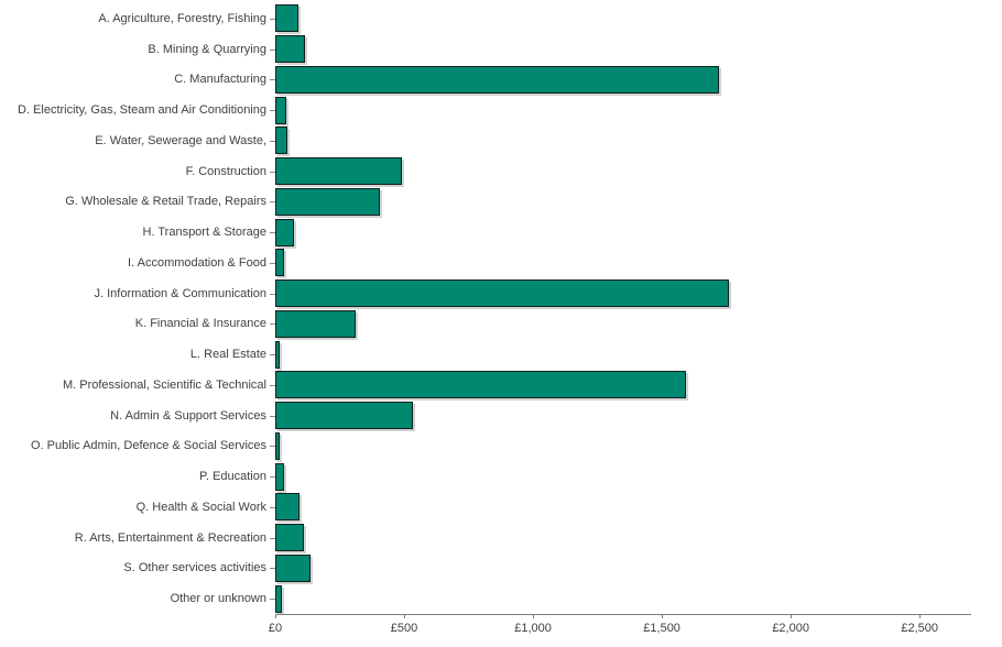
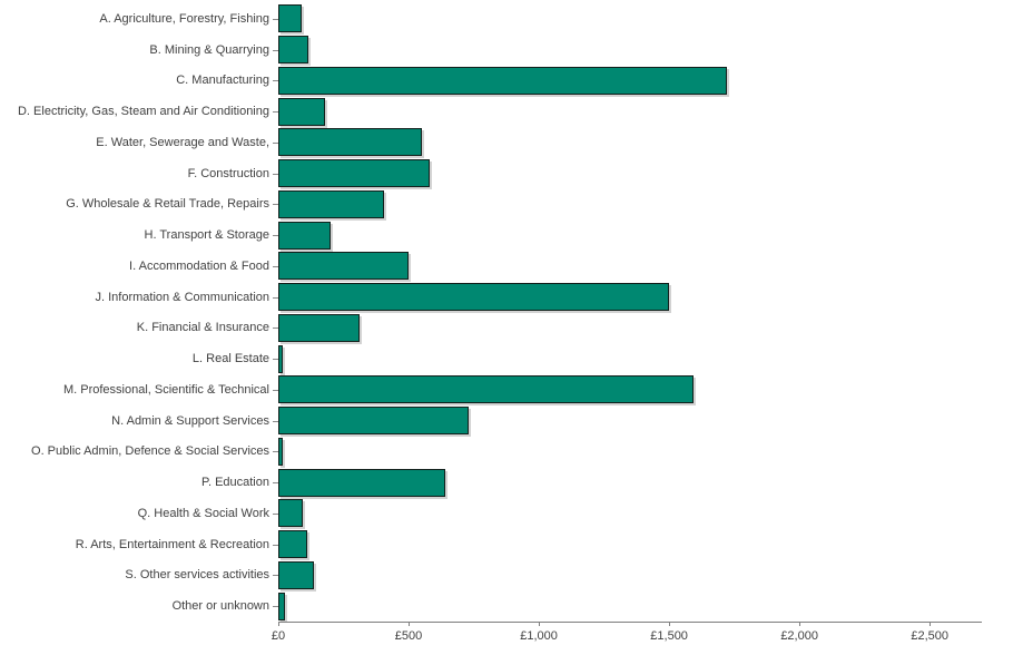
D. Electricity, Gas, Steam and Air Conditioning: £40 -> £180
E. Water, Sewerage and Waste,: £40 -> £550
F. Construction: £490 -> £580
H. Transport & Storage: £70 -> £200
I. Accommodation & Food: £30 -> £500
J. Information & Communication: £1760 -> £1500
N. Admin & Support Services: £540 -> £730
P. Education: £40 -> £640
